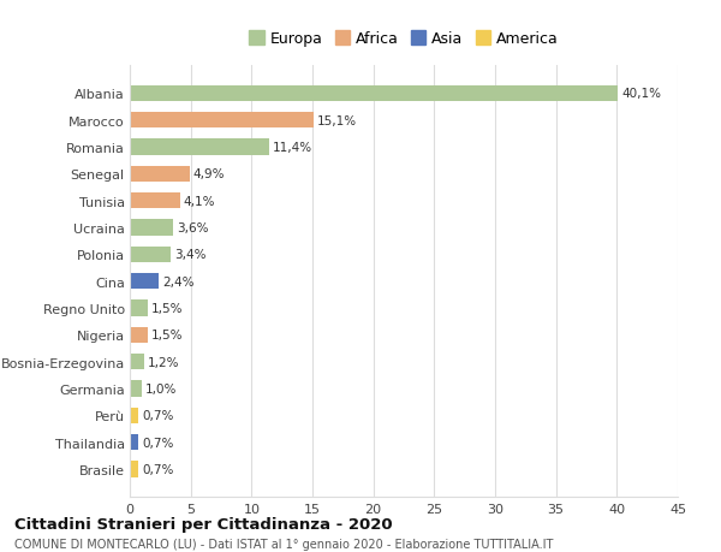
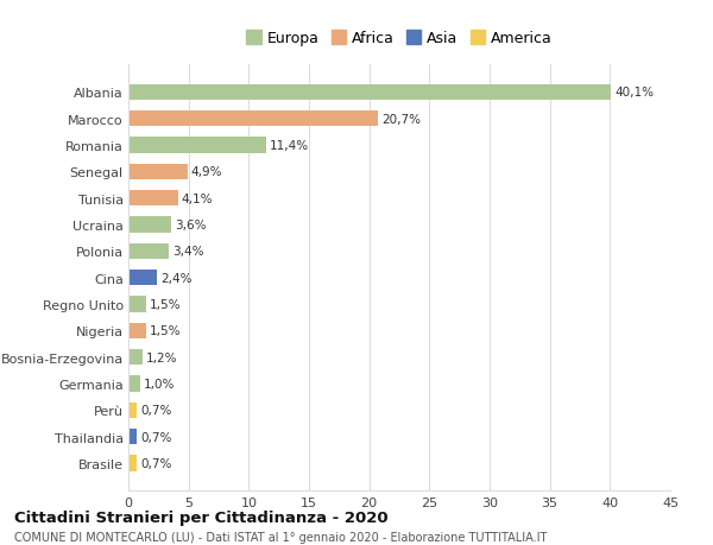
Marocco: 15,1% -> 20,7%
